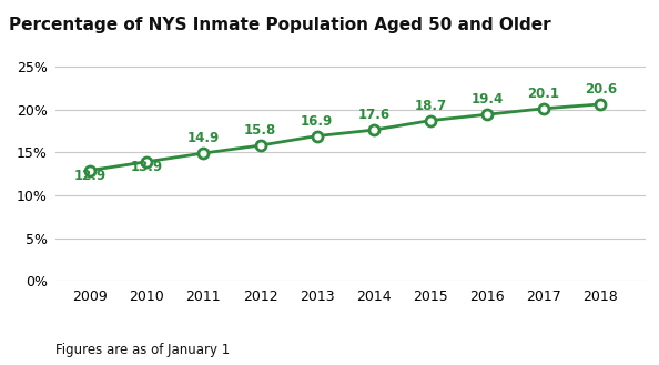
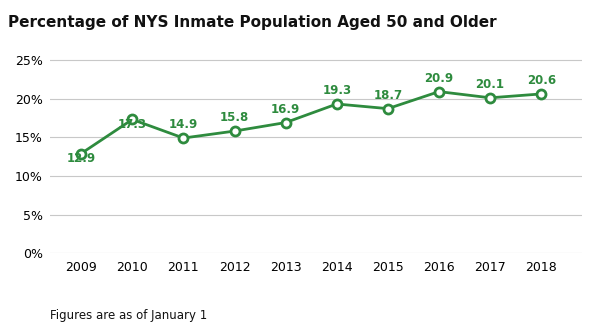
2010: 13.9 -> 17.3
2014: 17.6 -> 19.3
2016: 19.4 -> 20.9
